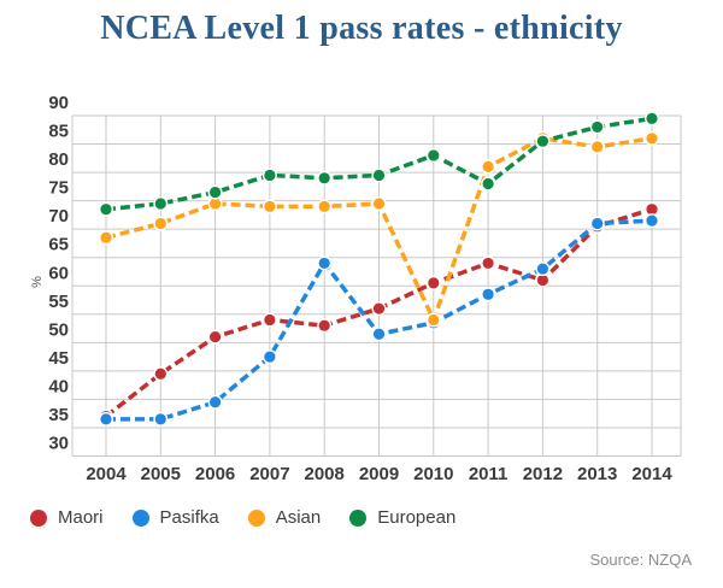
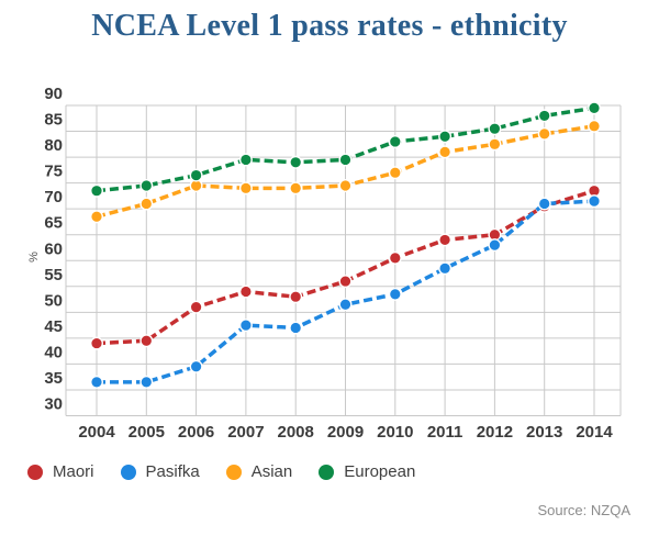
Maori/2004: 37 -> 44
Pasifka/2008: 64 -> 47
Asian/2010: 54 -> 77
European/2011: 78 -> 84
Maori/2012: 61 -> 65
Asian/2012: 86 -> 82
